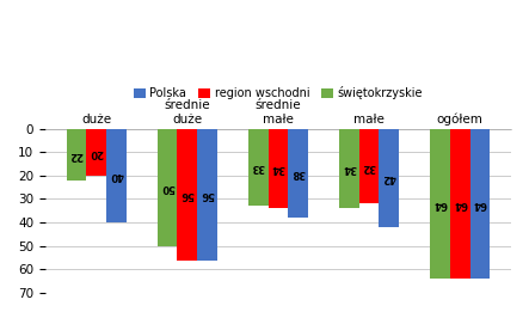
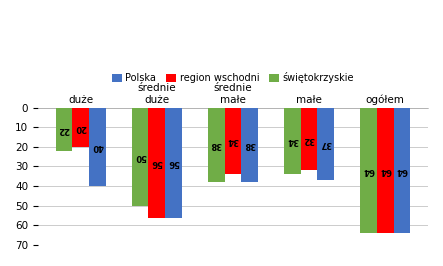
świętokrzyskie/średnie małe: 33 -> 38
Polska/małe: 42 -> 37
